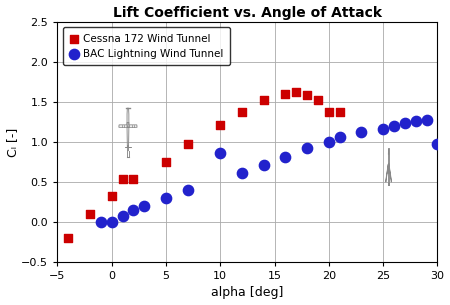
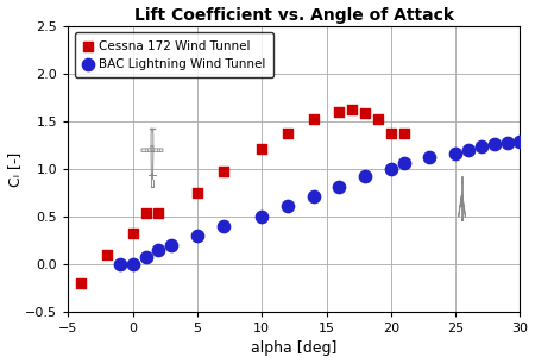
BAC Lightning Wind Tunnel/10: 0.86 -> 0.50
BAC Lightning Wind Tunnel/30: 0.98 -> 1.29
